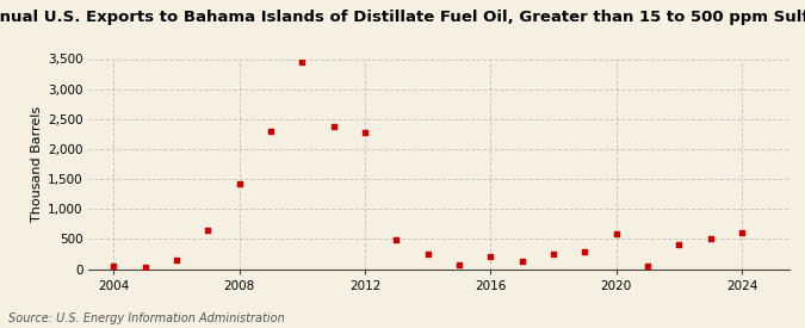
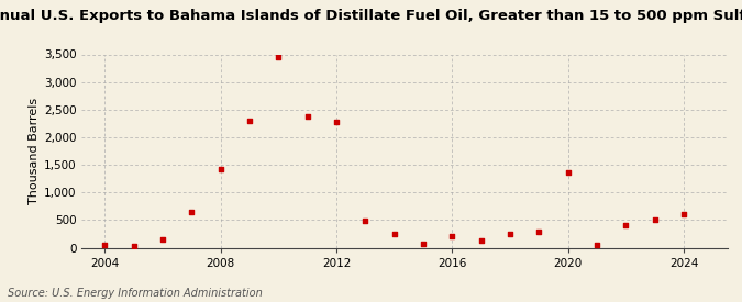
2020: 580 -> 1,360
